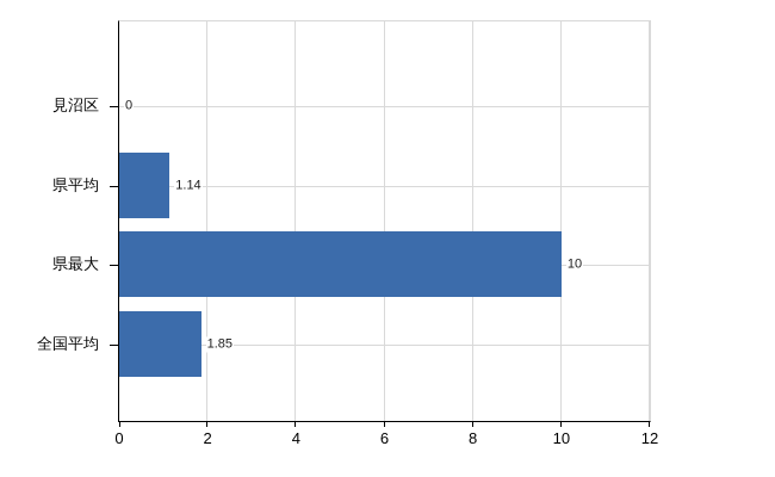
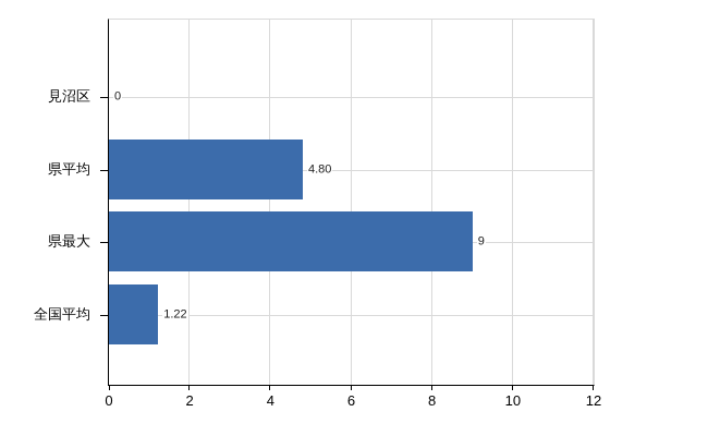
県平均: 1.14 -> 4.80
県最大: 10 -> 9
全国平均: 1.85 -> 1.22
